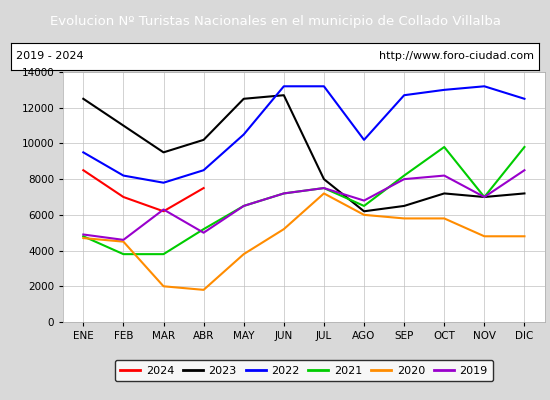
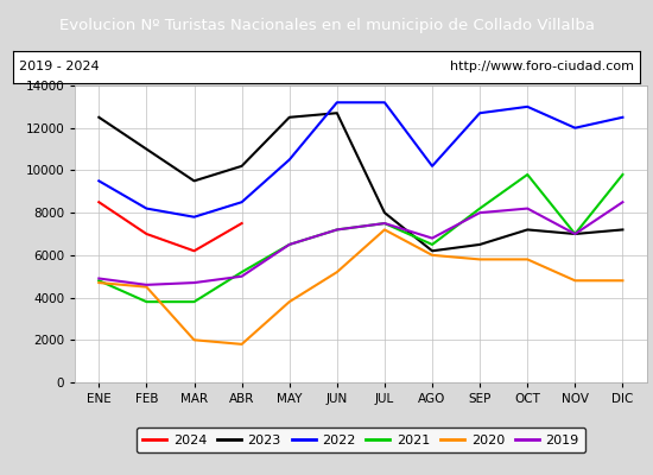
2019/MAR: 6300 -> 4700
2022/NOV: 13200 -> 12000
